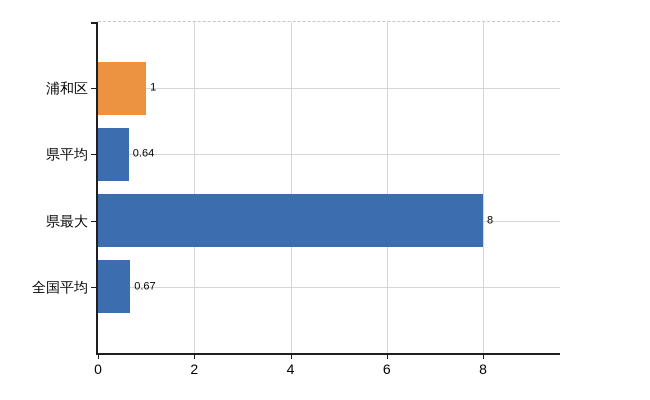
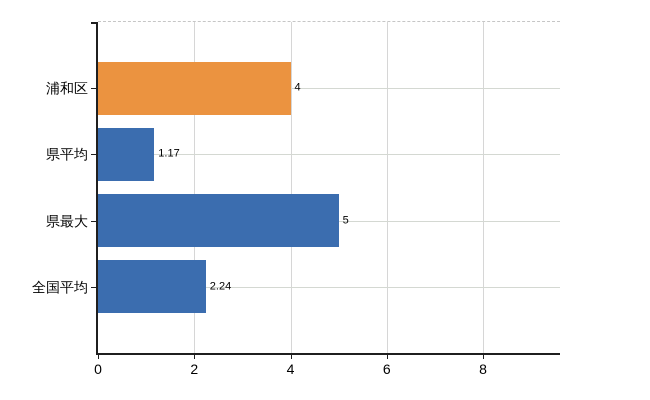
浦和区: 1 -> 4
県平均: 0.64 -> 1.17
県最大: 8 -> 5
全国平均: 0.67 -> 2.24
